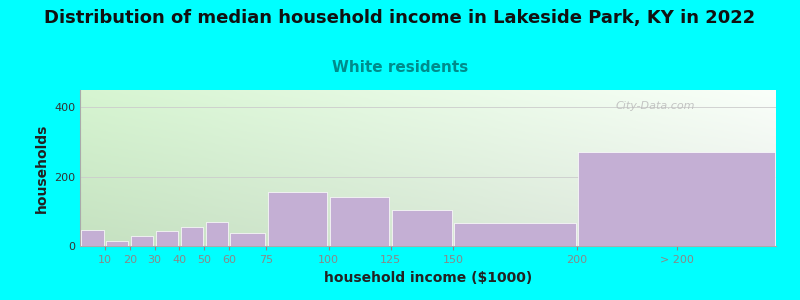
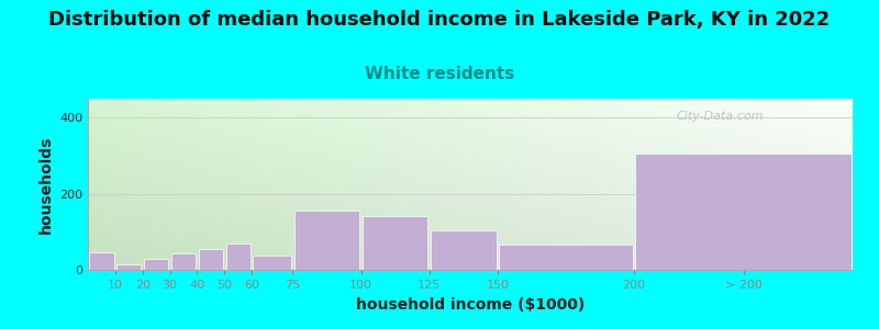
> 200: 270 -> 305
